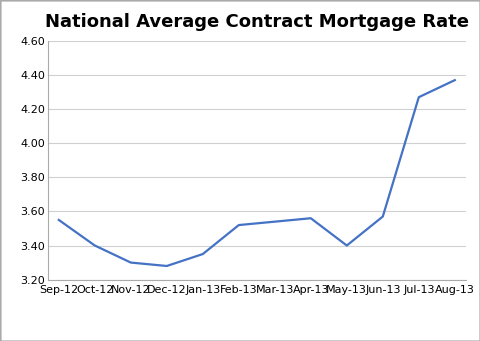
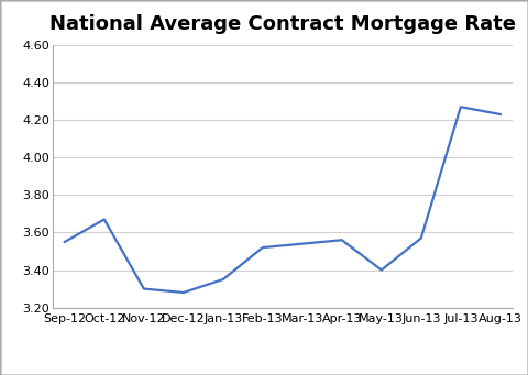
Oct-12: 3.40 -> 3.67
Aug-13: 4.37 -> 4.23
